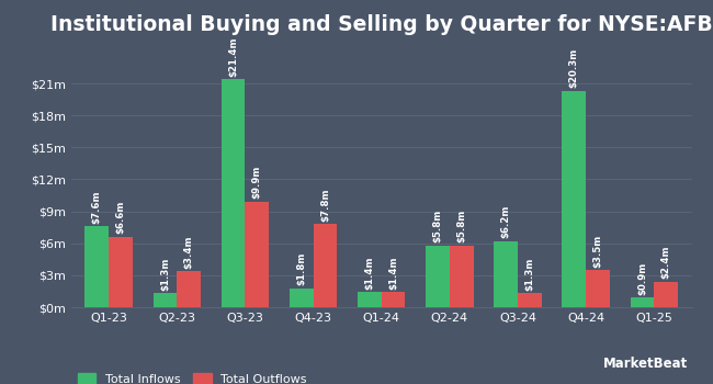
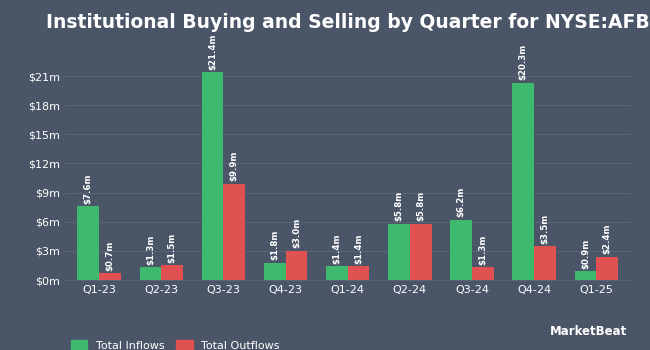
Total Outflows/Q1-23: $6.6m -> $0.7m
Total Outflows/Q2-23: $3.4m -> $1.5m
Total Outflows/Q4-23: $7.8m -> $3.0m
